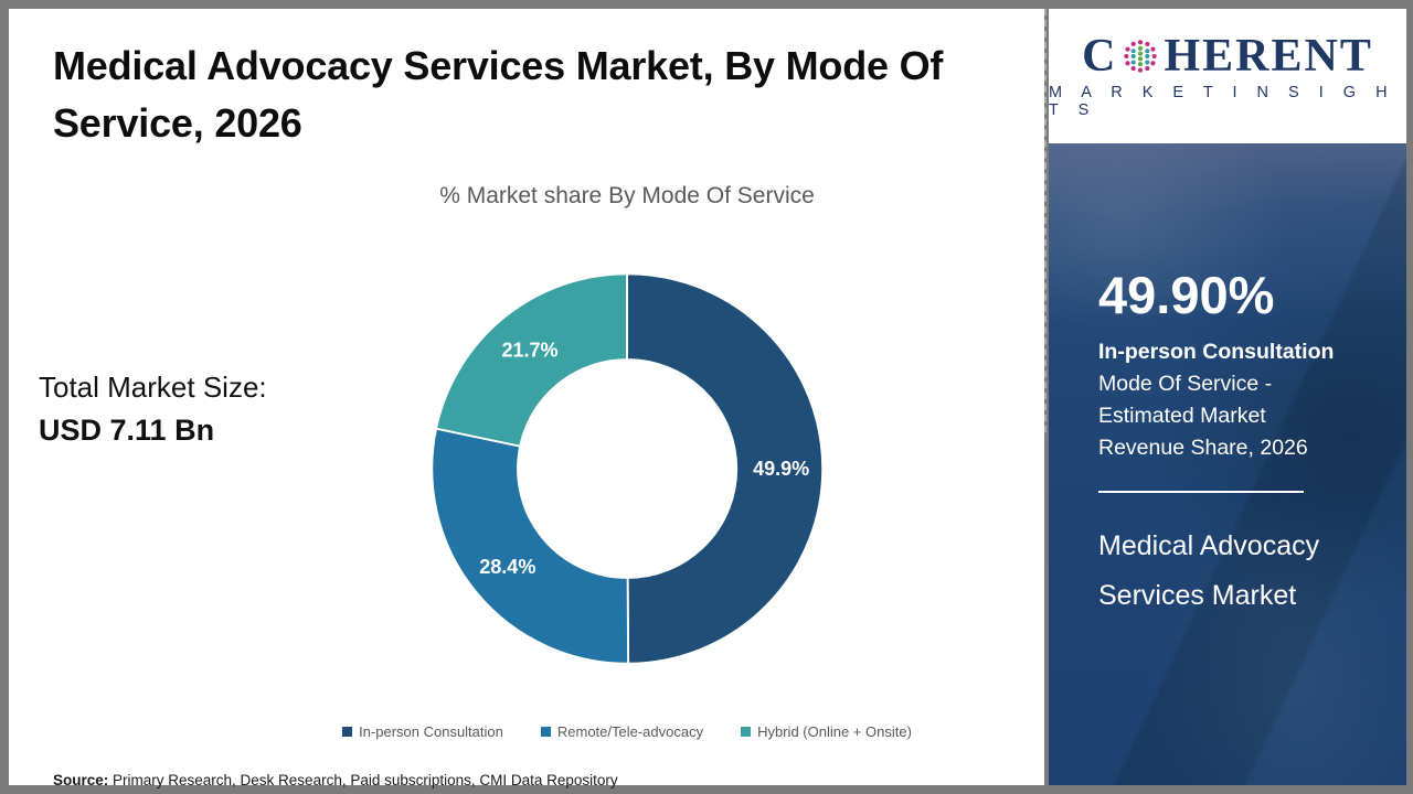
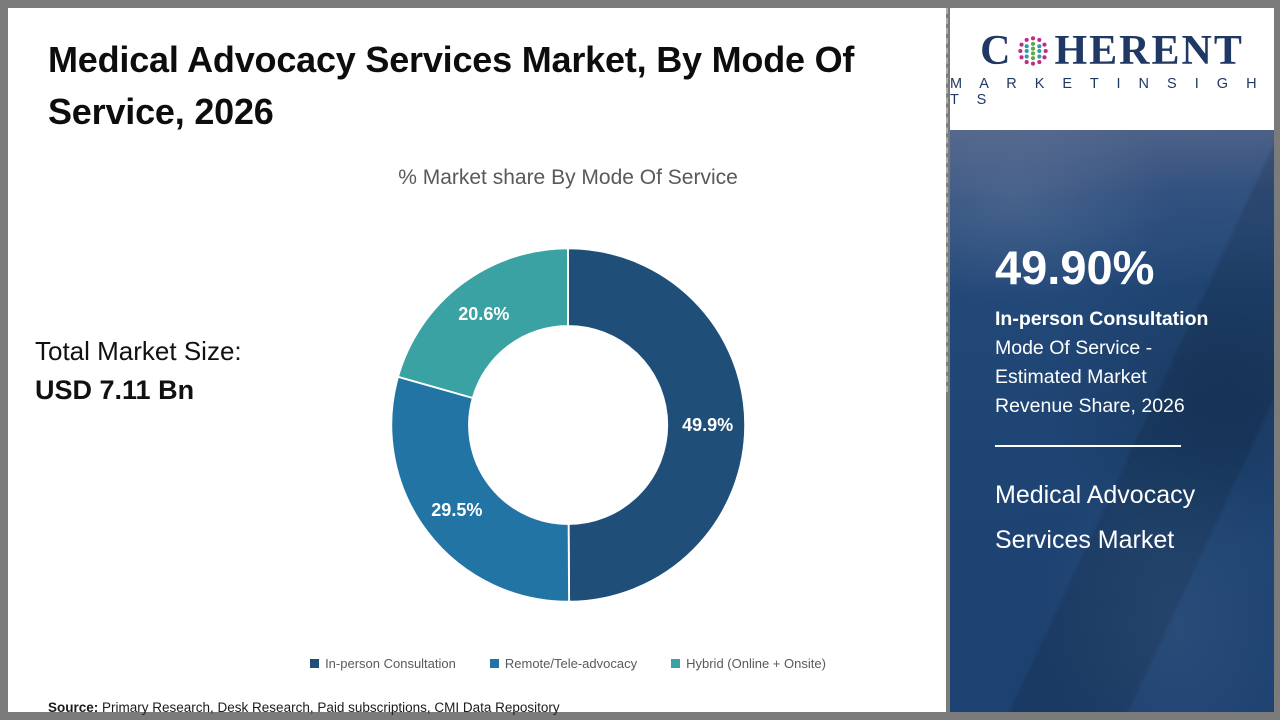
Remote/Tele-advocacy: 28.4% -> 29.5%
Hybrid (Online + Onsite): 21.7% -> 20.6%
